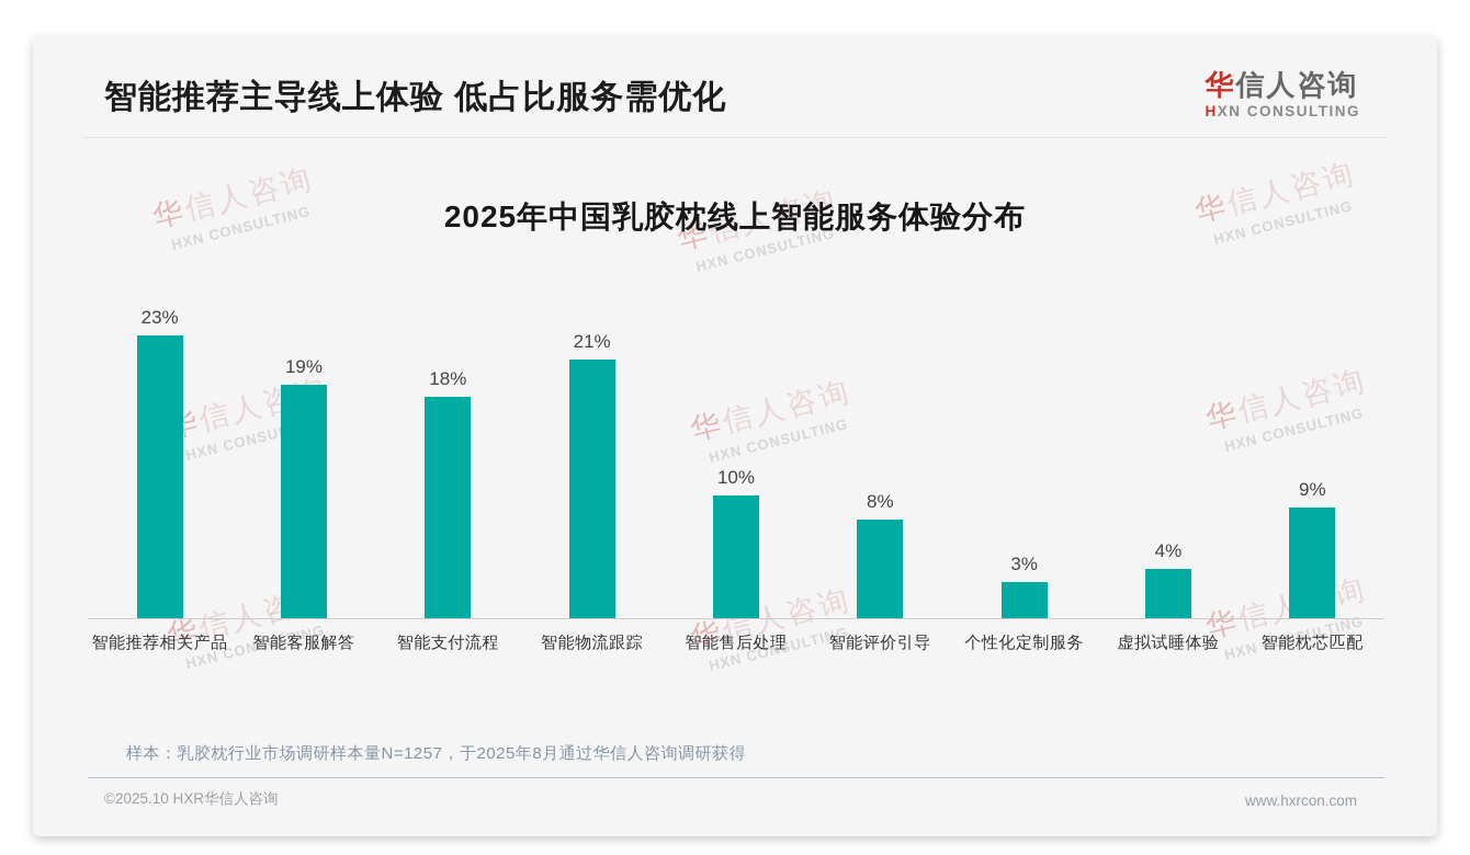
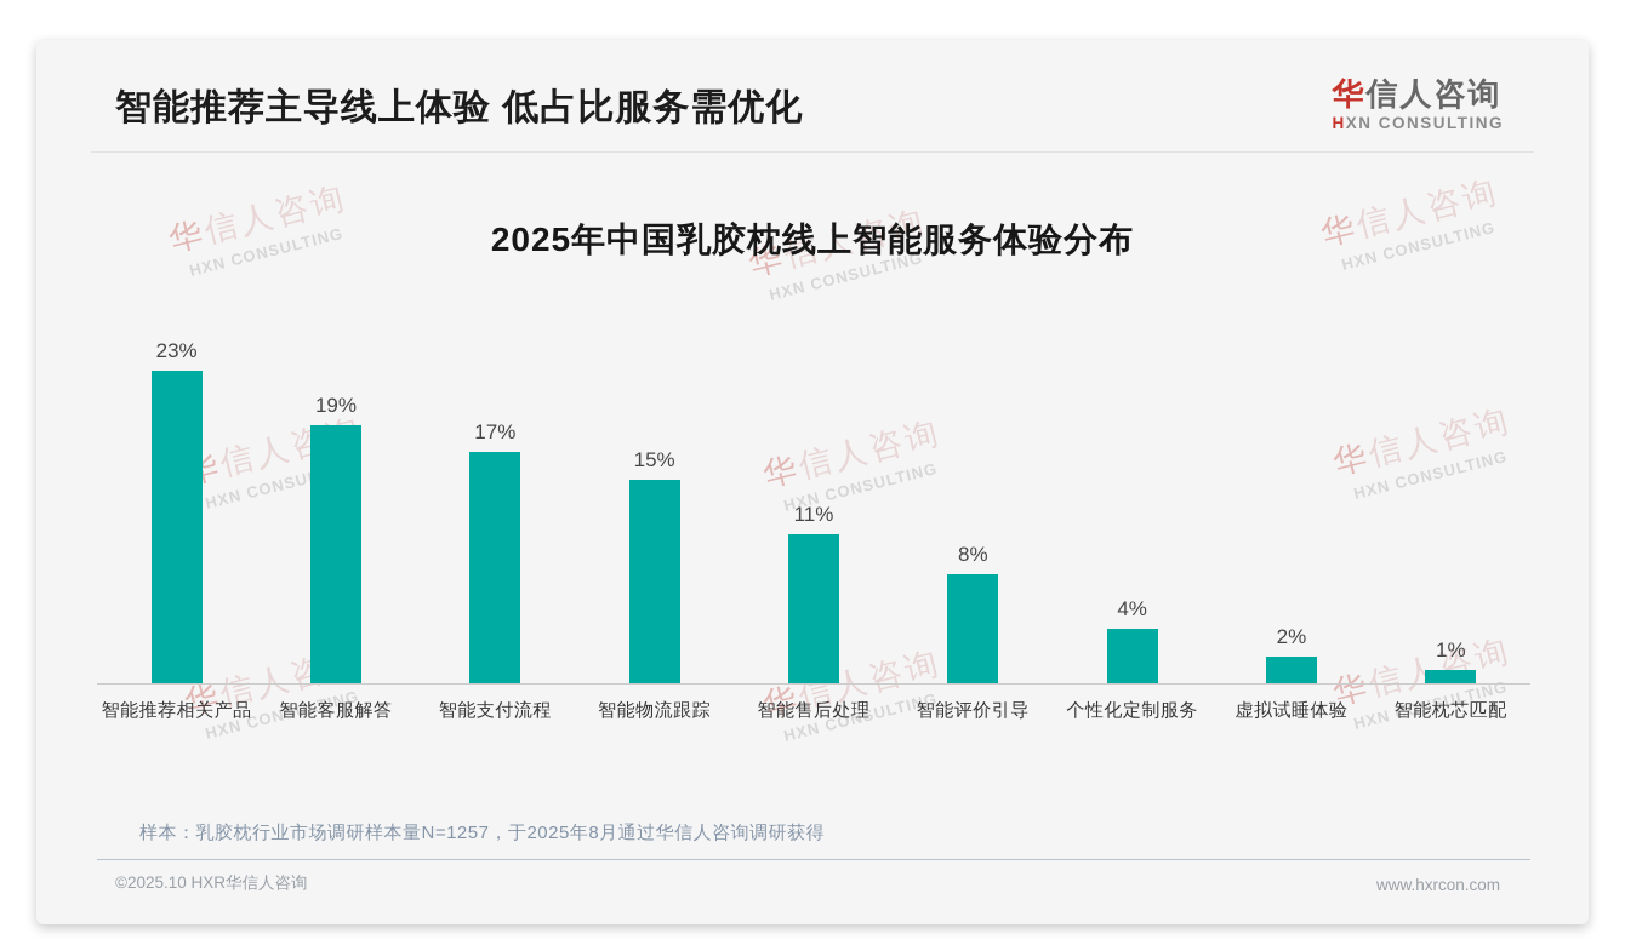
智能支付流程: 18% -> 17%
智能物流跟踪: 21% -> 15%
智能售后处理: 10% -> 11%
个性化定制服务: 3% -> 4%
虚拟试睡体验: 4% -> 2%
智能枕芯匹配: 9% -> 1%
